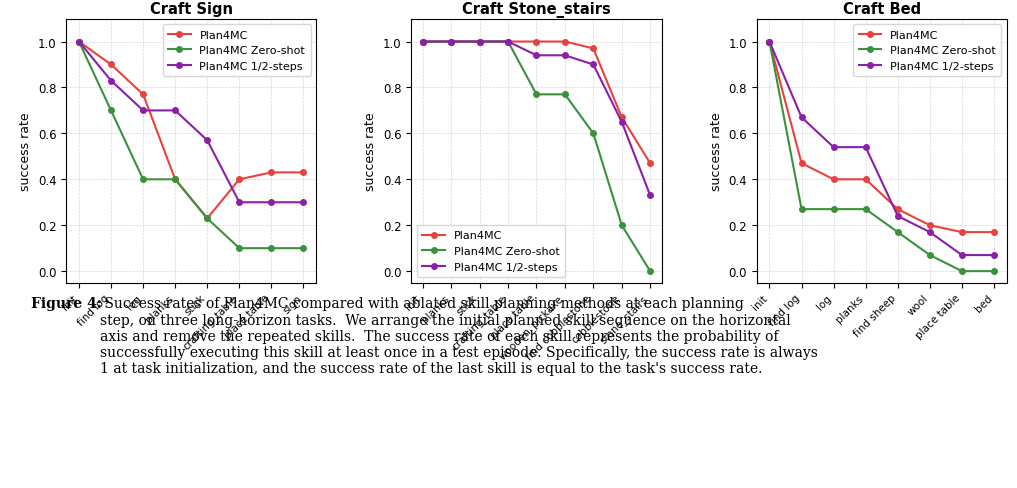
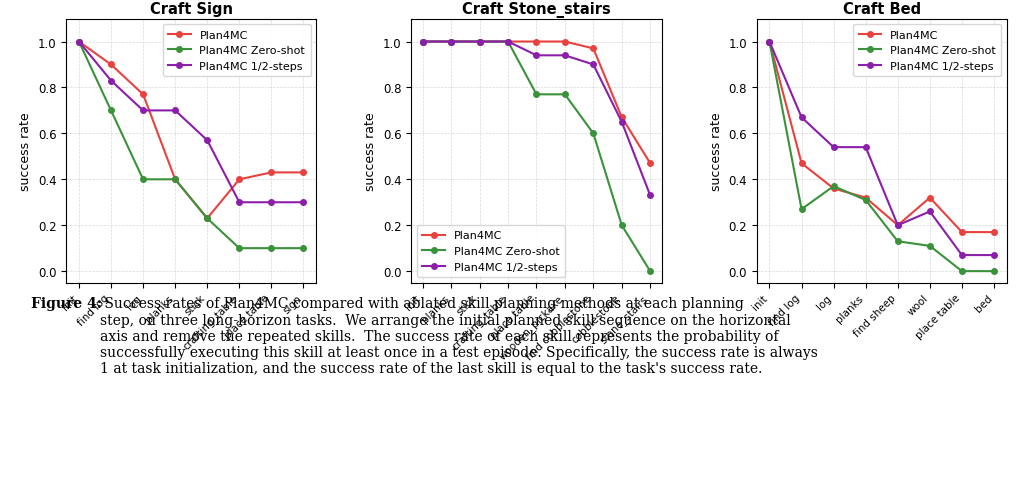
Craft Bed/Plan4MC/log: 0.40 -> 0.36
Craft Bed/Plan4MC Zero-shot/log: 0.27 -> 0.37
Craft Bed/Plan4MC/planks: 0.40 -> 0.32
Craft Bed/Plan4MC Zero-shot/planks: 0.27 -> 0.31
Craft Bed/Plan4MC/find sheep: 0.27 -> 0.20
Craft Bed/Plan4MC Zero-shot/find sheep: 0.17 -> 0.13
Craft Bed/Plan4MC 1/2-steps/find sheep: 0.24 -> 0.20
Craft Bed/Plan4MC/wool: 0.20 -> 0.32
Craft Bed/Plan4MC Zero-shot/wool: 0.07 -> 0.11
Craft Bed/Plan4MC 1/2-steps/wool: 0.17 -> 0.26
